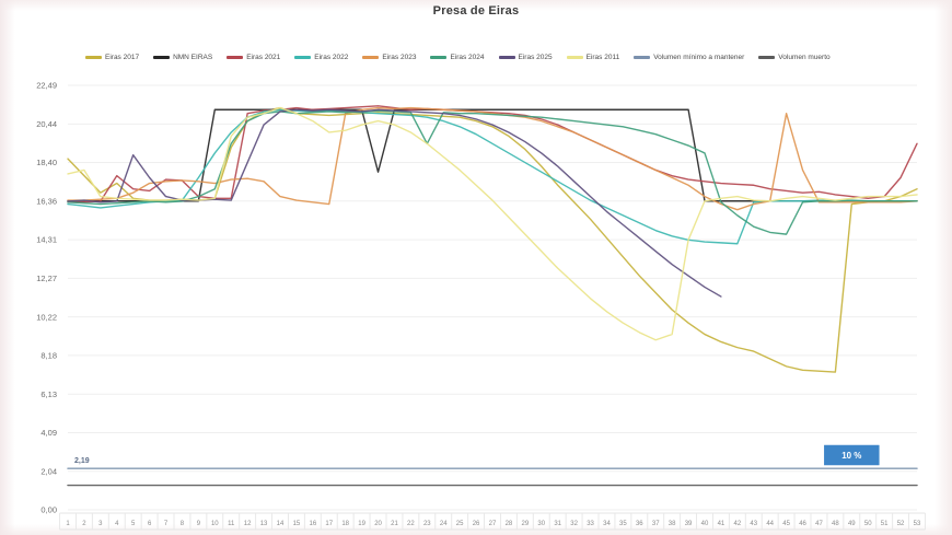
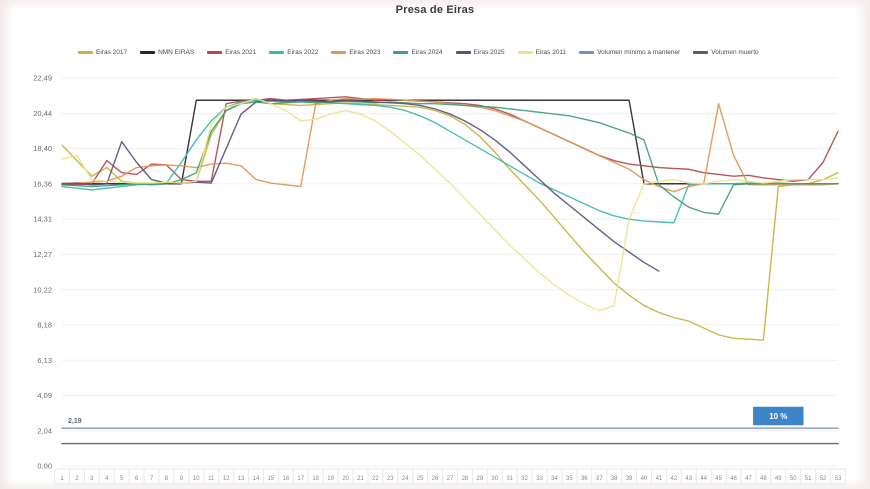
NMN EIRAS/20: 17,9 -> 21,2
Eiras 2024/23: 19,4 -> 21,1
